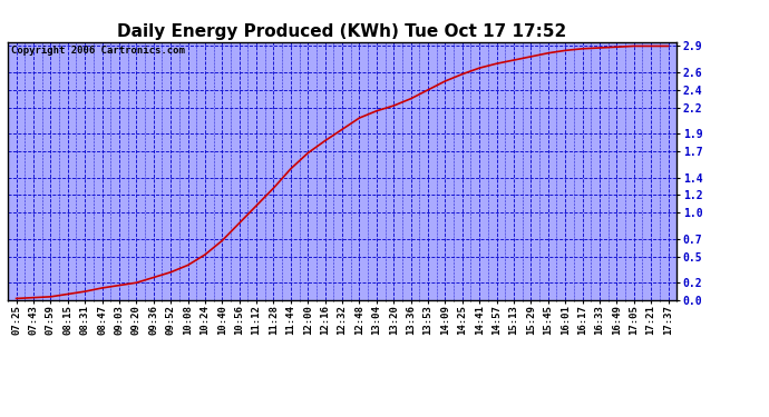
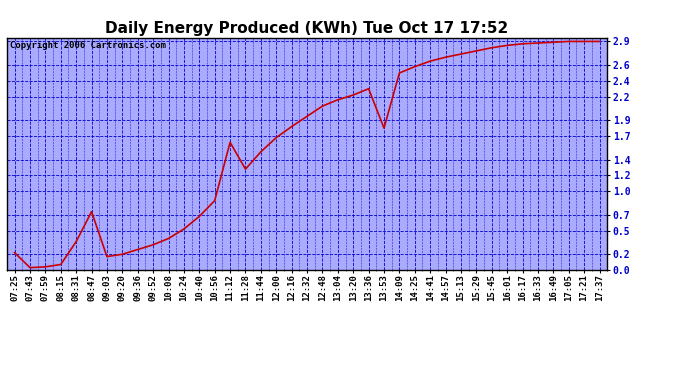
07:25: 0.02 -> 0.22
08:31: 0.10 -> 0.36
08:47: 0.14 -> 0.74
11:12: 1.08 -> 1.62
13:53: 2.40 -> 1.80
